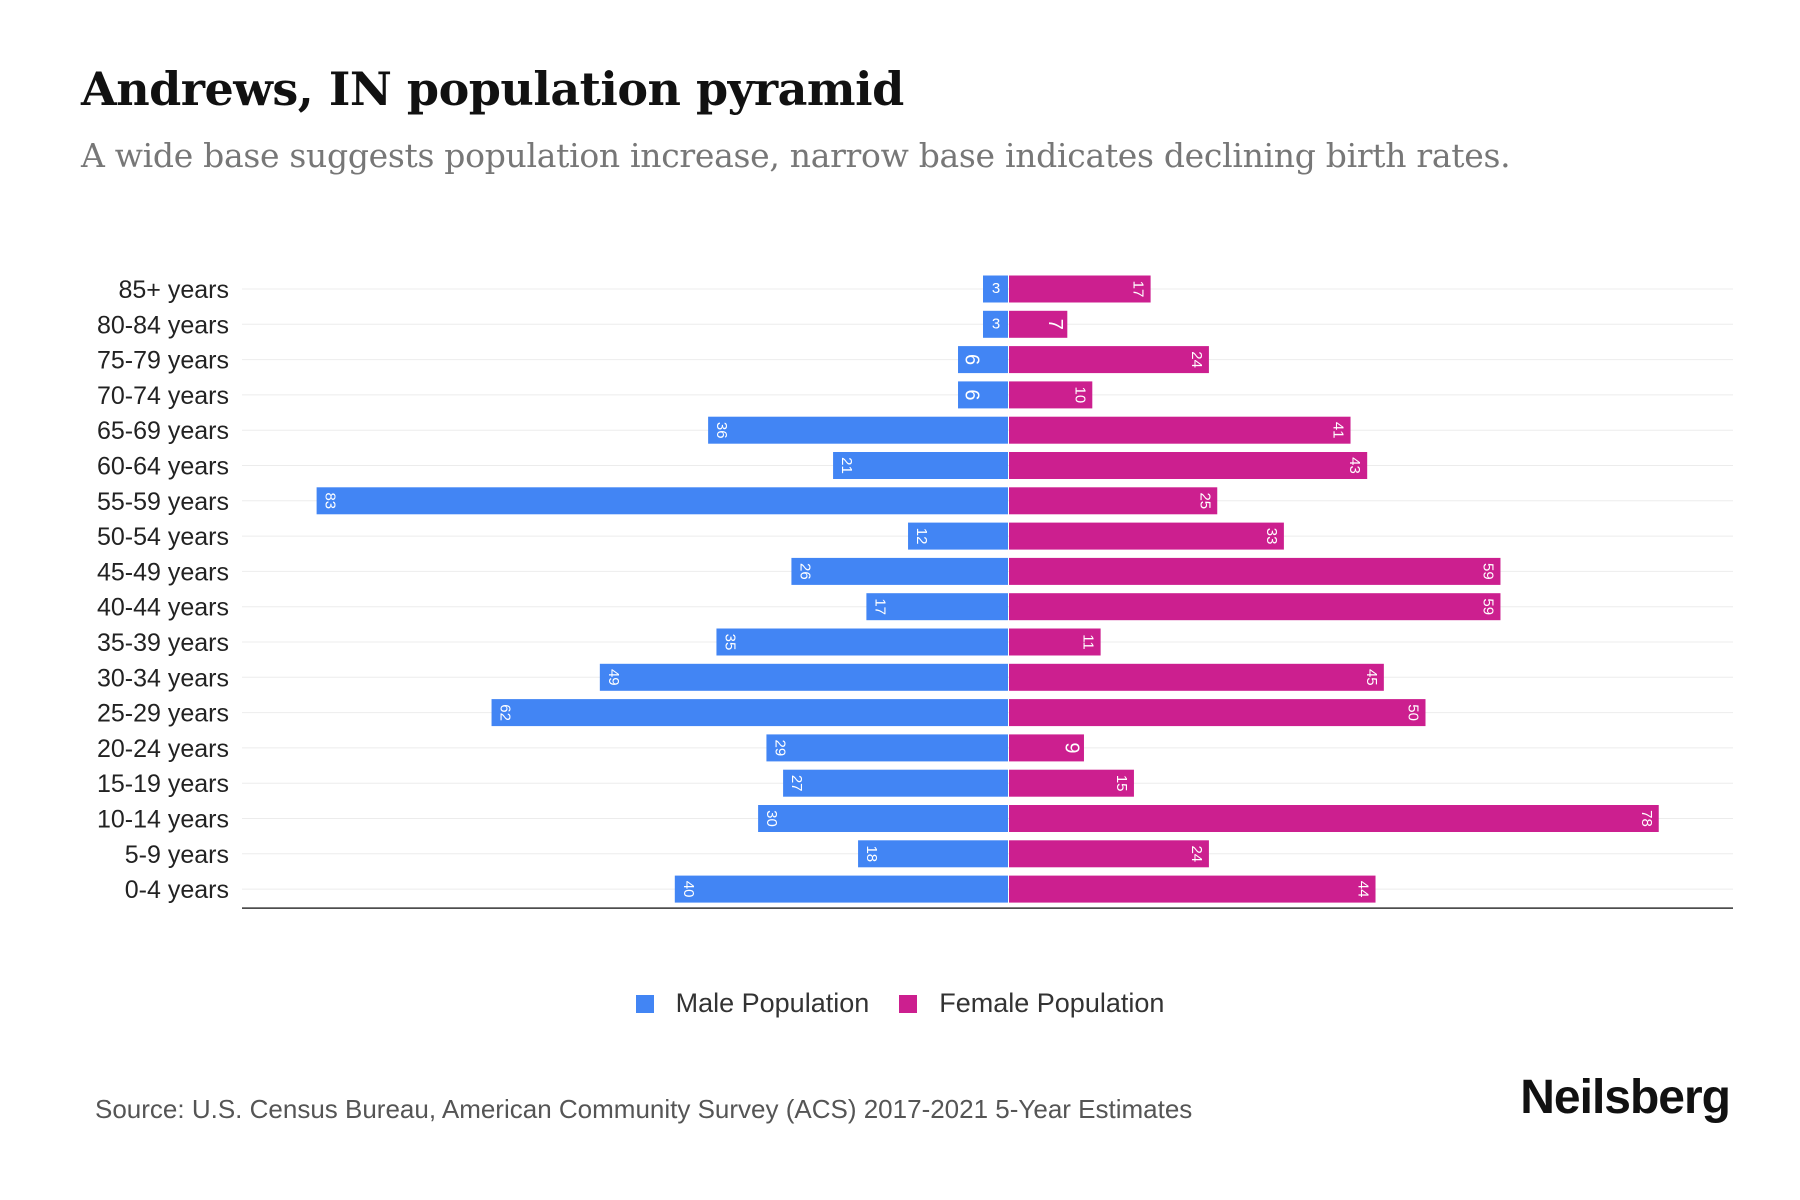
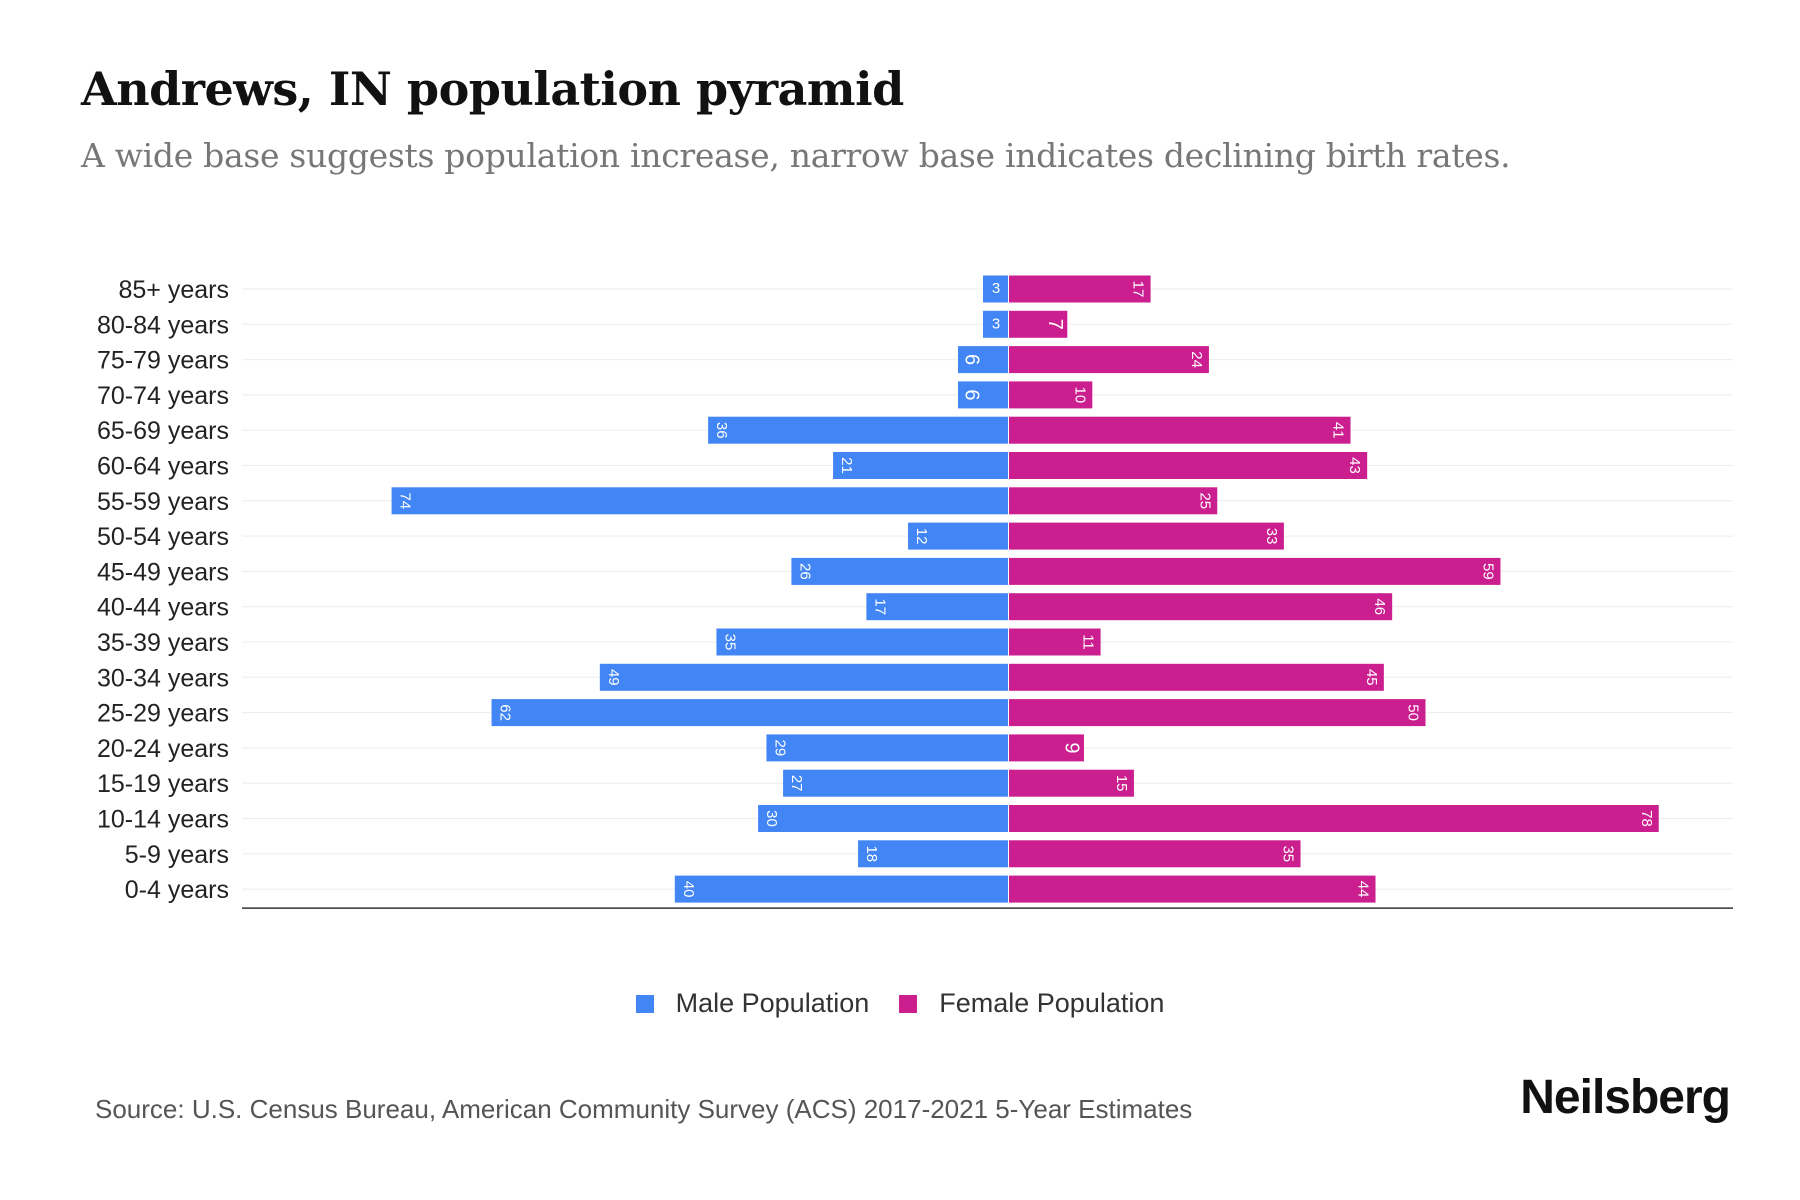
Male Population/55-59 years: 83 -> 74
Female Population/40-44 years: 59 -> 46
Female Population/5-9 years: 24 -> 35
